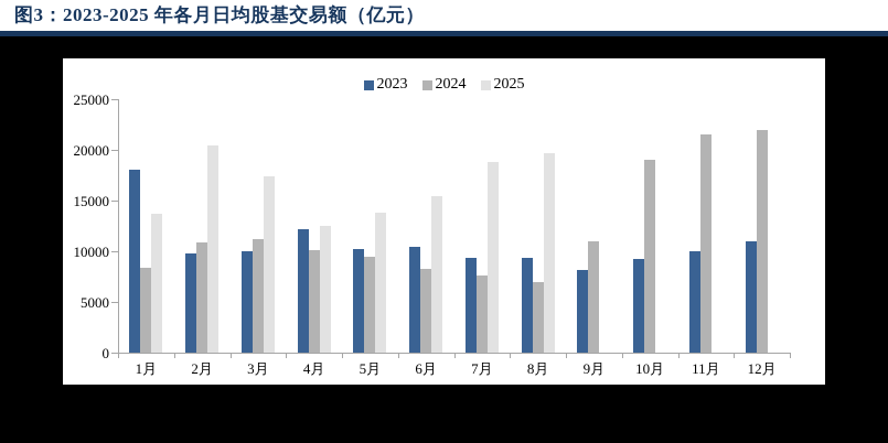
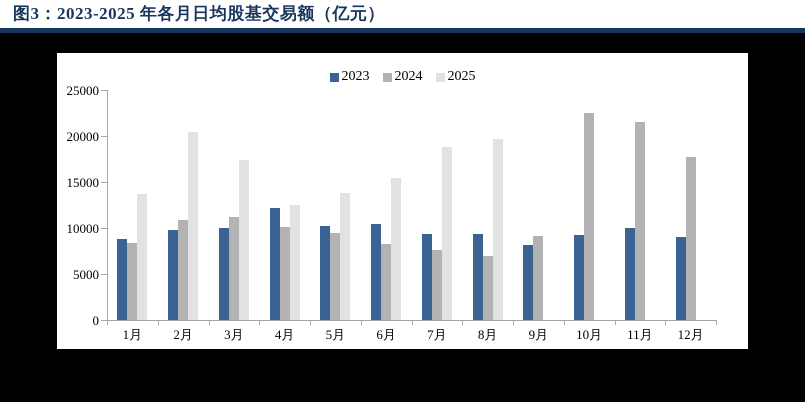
2023/1月: 18000 -> 9000
2024/9月: 11000 -> 9000
2024/10月: 19000 -> 22000
2023/12月: 11000 -> 9000
2024/12月: 22000 -> 18000
